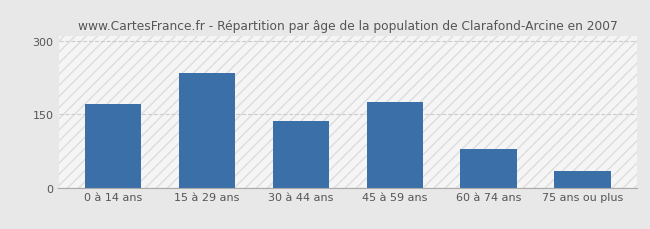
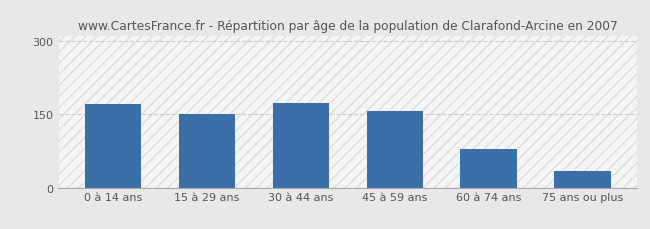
15 à 29 ans: 235 -> 151
30 à 44 ans: 135 -> 173
45 à 59 ans: 175 -> 156
